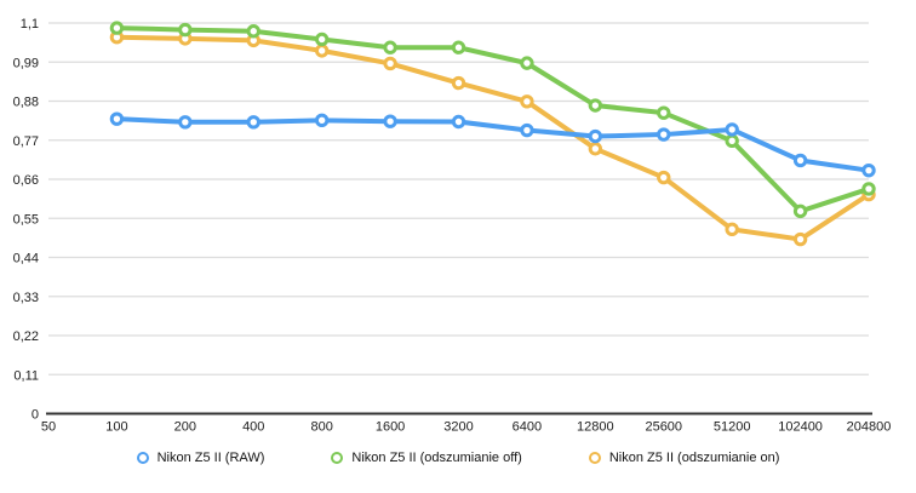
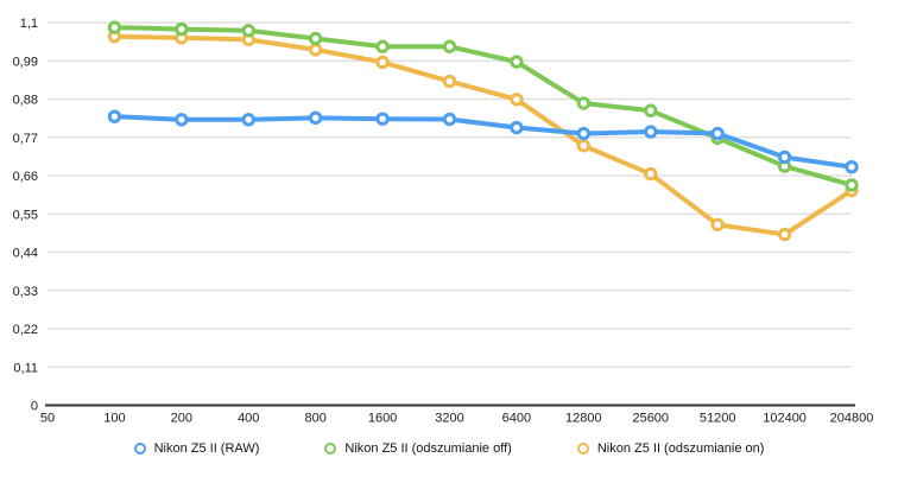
Nikon Z5 II (RAW)/51200: 0,80 -> 0,78
Nikon Z5 II (odszumianie off)/102400: 0,57 -> 0,69
